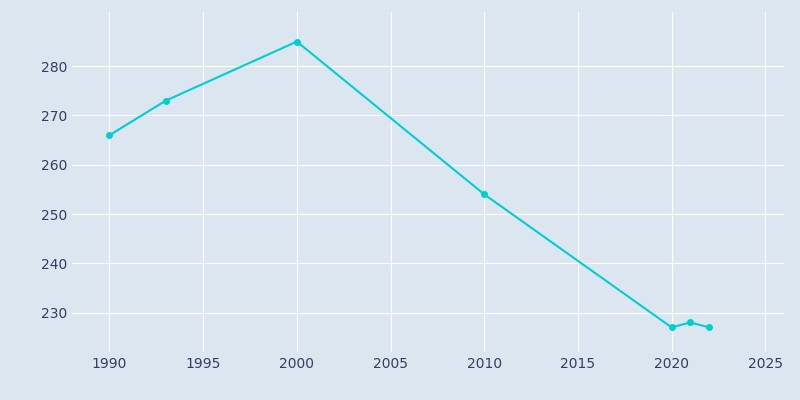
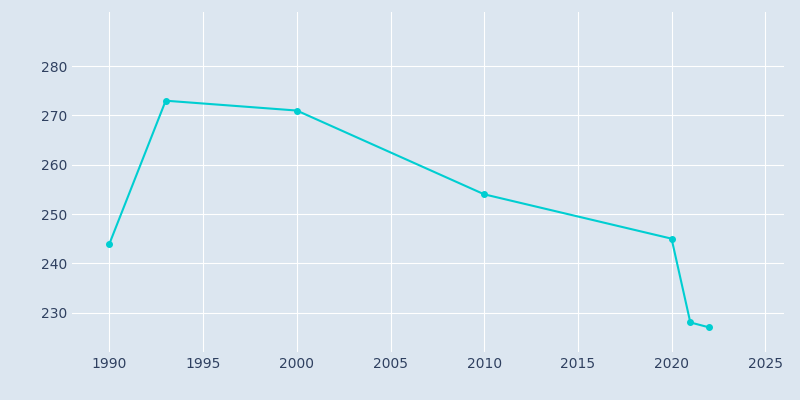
1990: 266 -> 244
2000: 285 -> 271
2020: 227 -> 245
